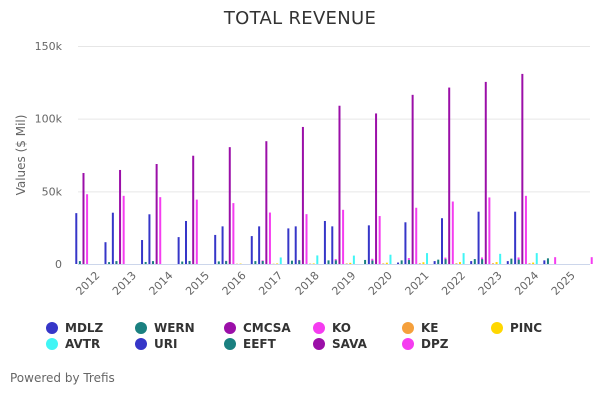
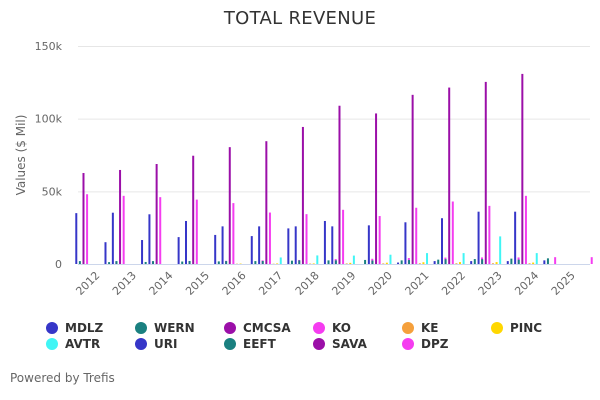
KO/2023: 46k -> 40k
AVTR/2023: 7k -> 19k
